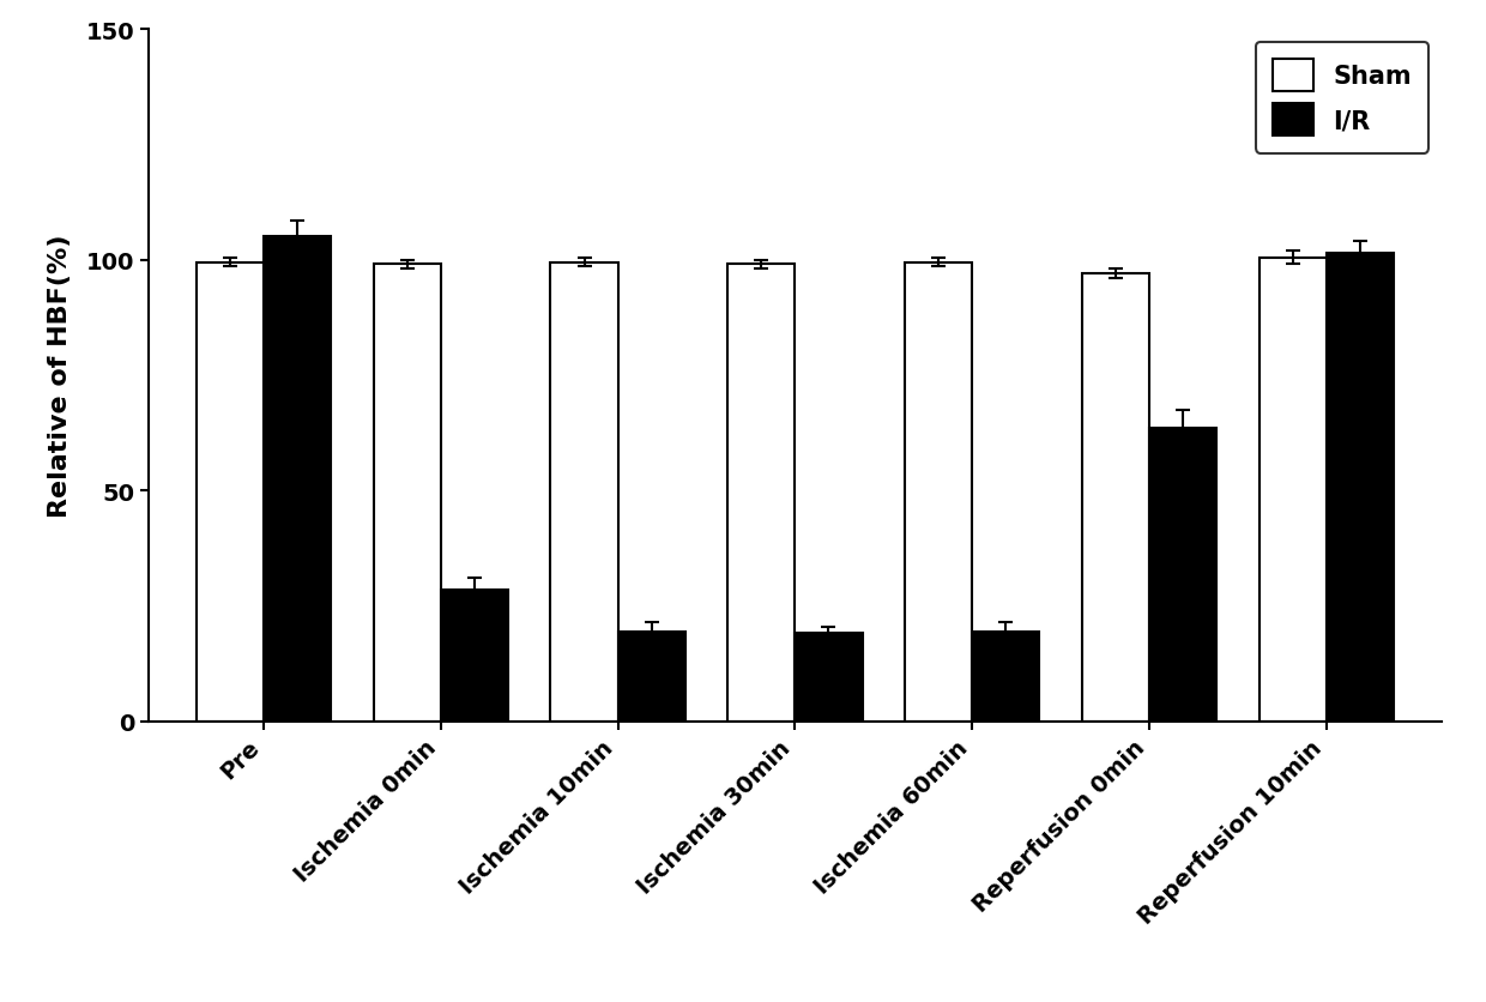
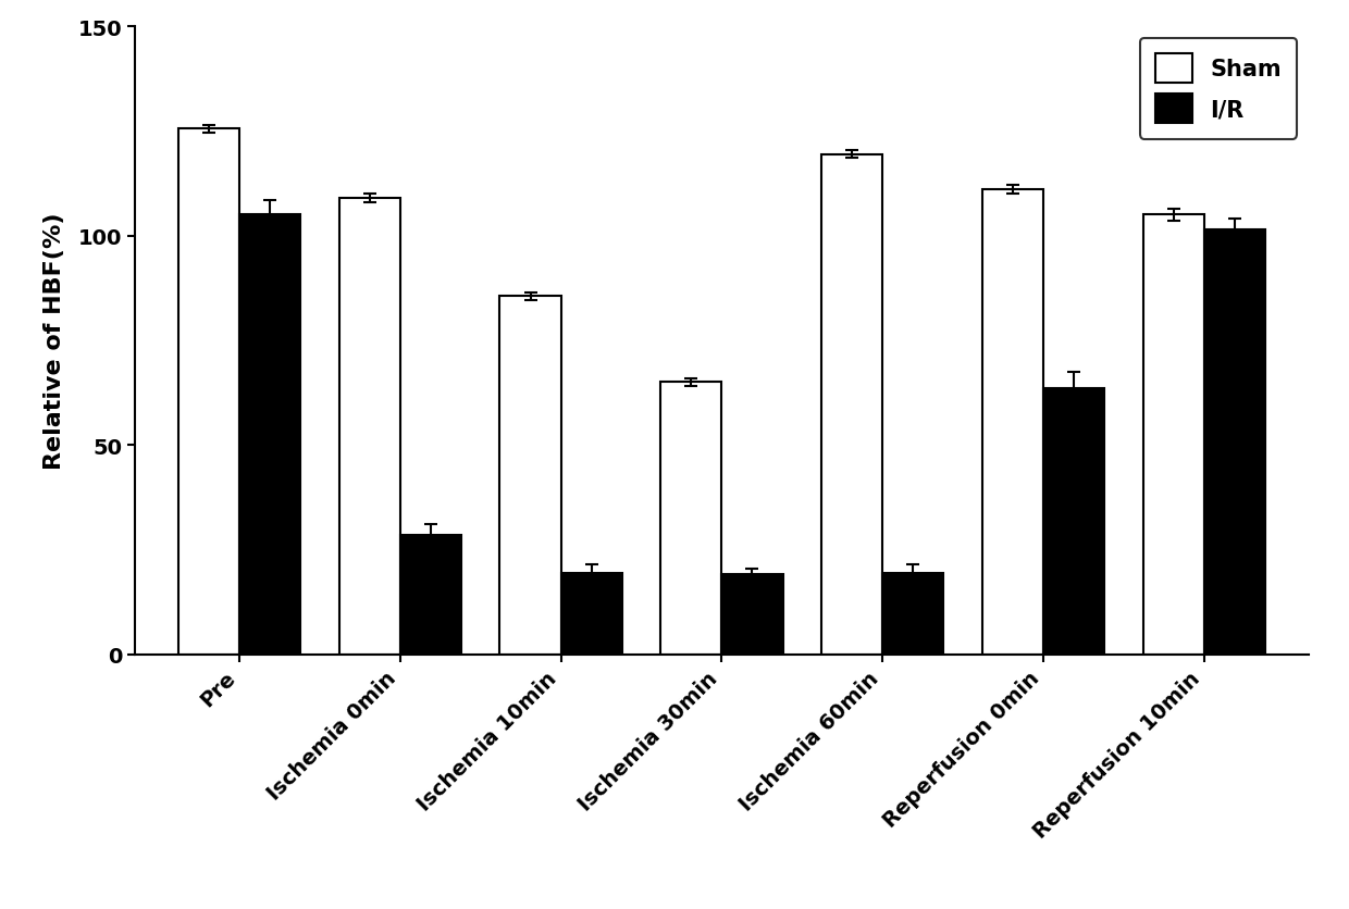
Sham/Pre: 99.5 -> 125.5
Sham/Ischemia 0min: 99.0 -> 109.0
Sham/Ischemia 10min: 99.5 -> 85.5
Sham/Ischemia 30min: 99.0 -> 65.0
Sham/Ischemia 60min: 99.5 -> 119.5
Sham/Reperfusion 0min: 97.0 -> 111.0
Sham/Reperfusion 10min: 100.5 -> 105.0
